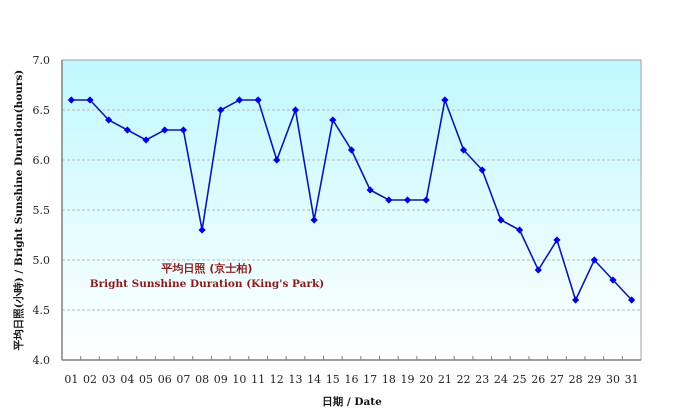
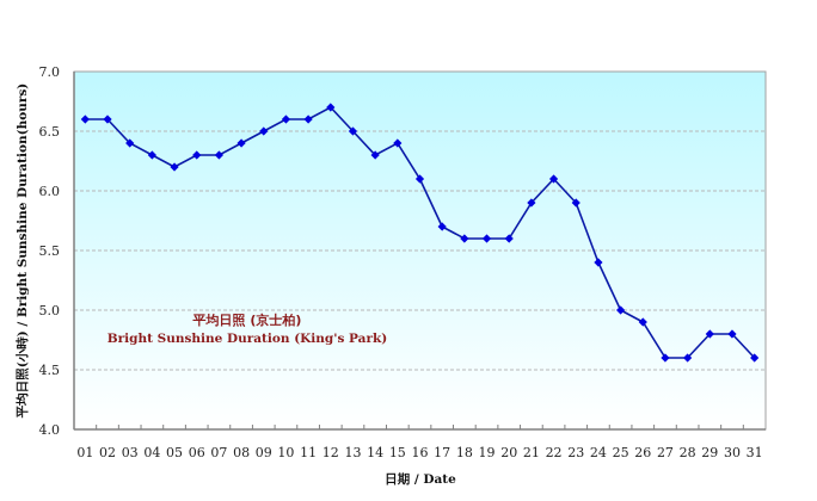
08: 5.3 -> 6.4
12: 6.0 -> 6.7
14: 5.4 -> 6.3
21: 6.6 -> 5.9
25: 5.3 -> 5.0
27: 5.2 -> 4.6
29: 5.0 -> 4.8
